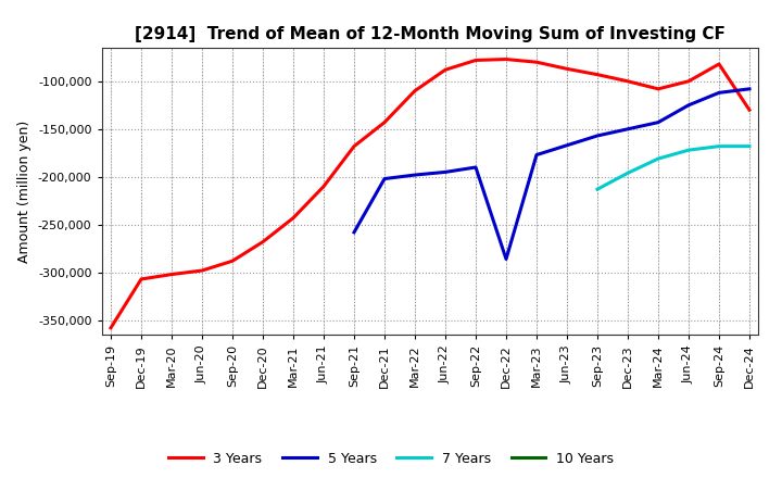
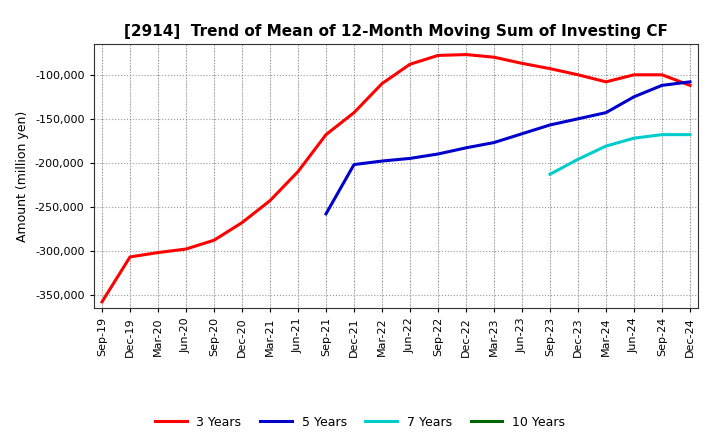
5 Years/Dec-22: -286,000 -> -183,000
3 Years/Sep-24: -82,000 -> -100,000
3 Years/Dec-24: -130,000 -> -112,000
